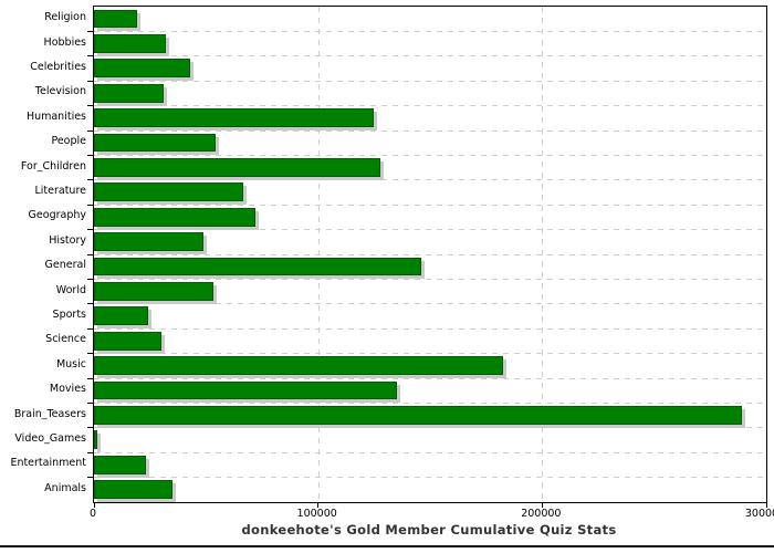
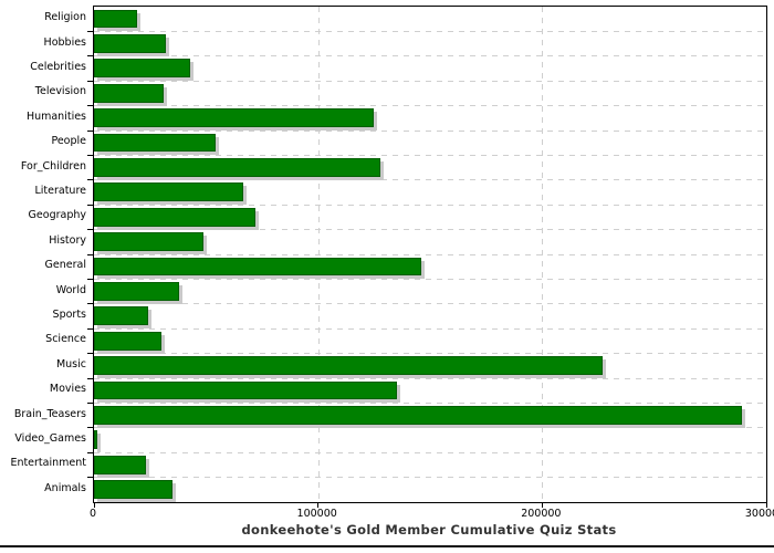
World: 54000 -> 38000
Music: 182000 -> 227000
